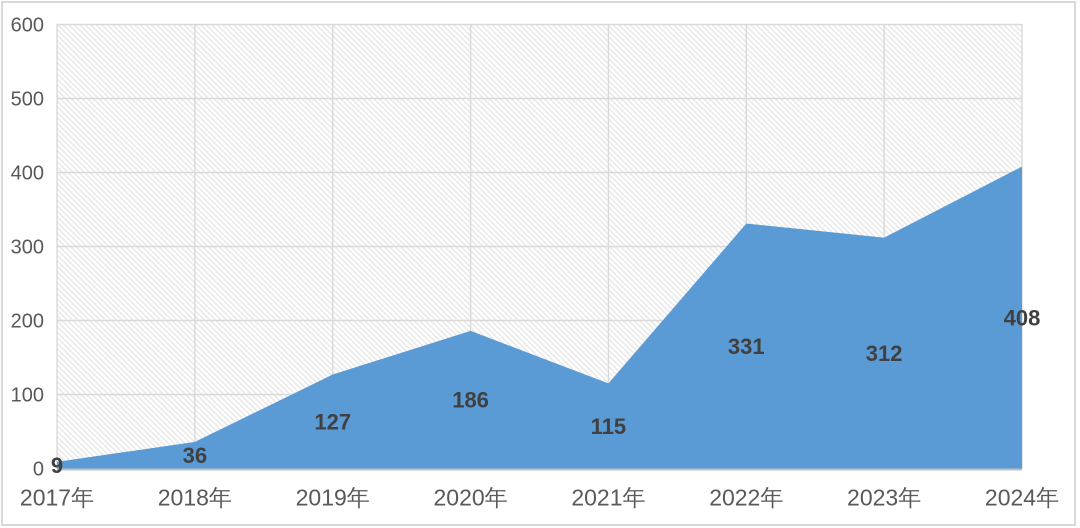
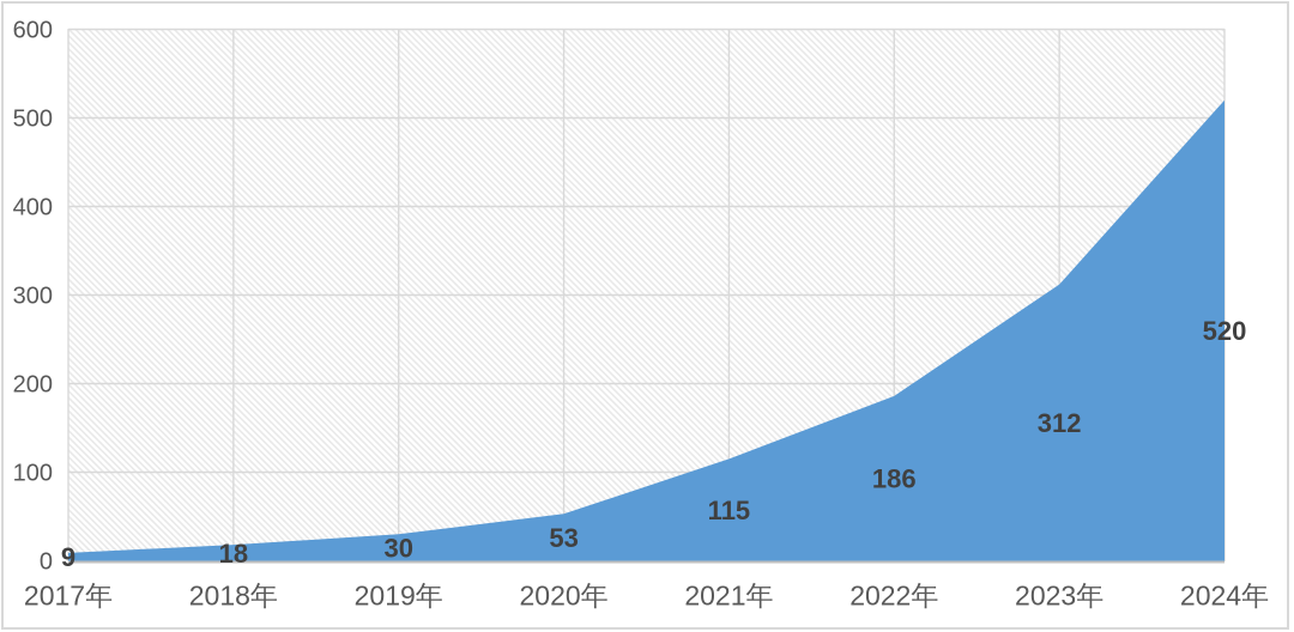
2018年: 36 -> 18
2019年: 127 -> 30
2020年: 186 -> 53
2022年: 331 -> 186
2024年: 408 -> 520
